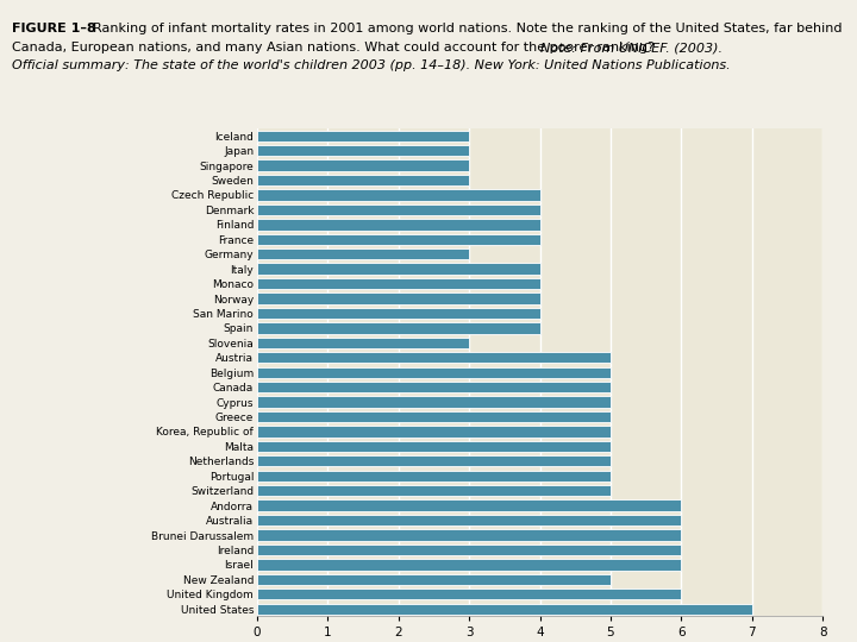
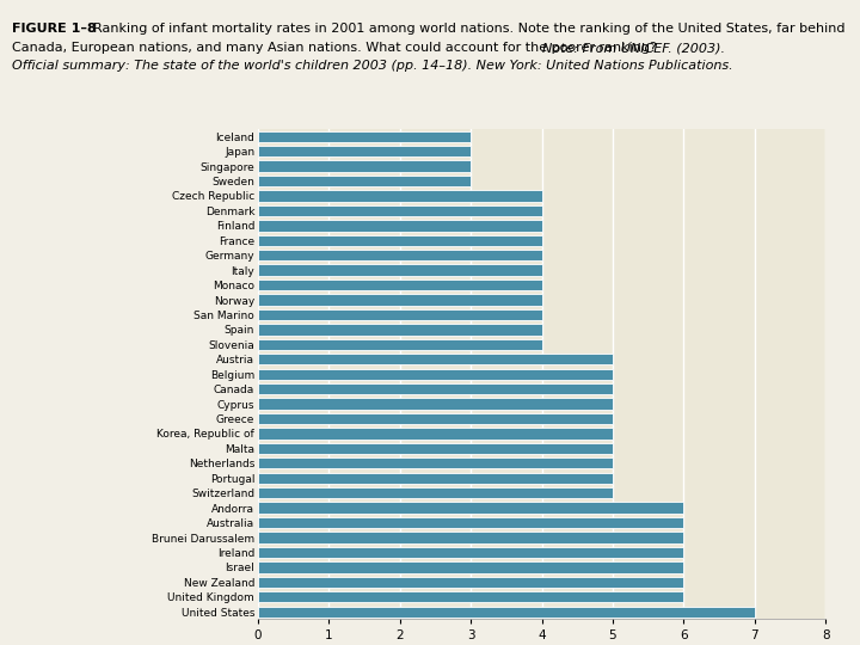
Germany: 3 -> 4
Slovenia: 3 -> 4
New Zealand: 5 -> 6
